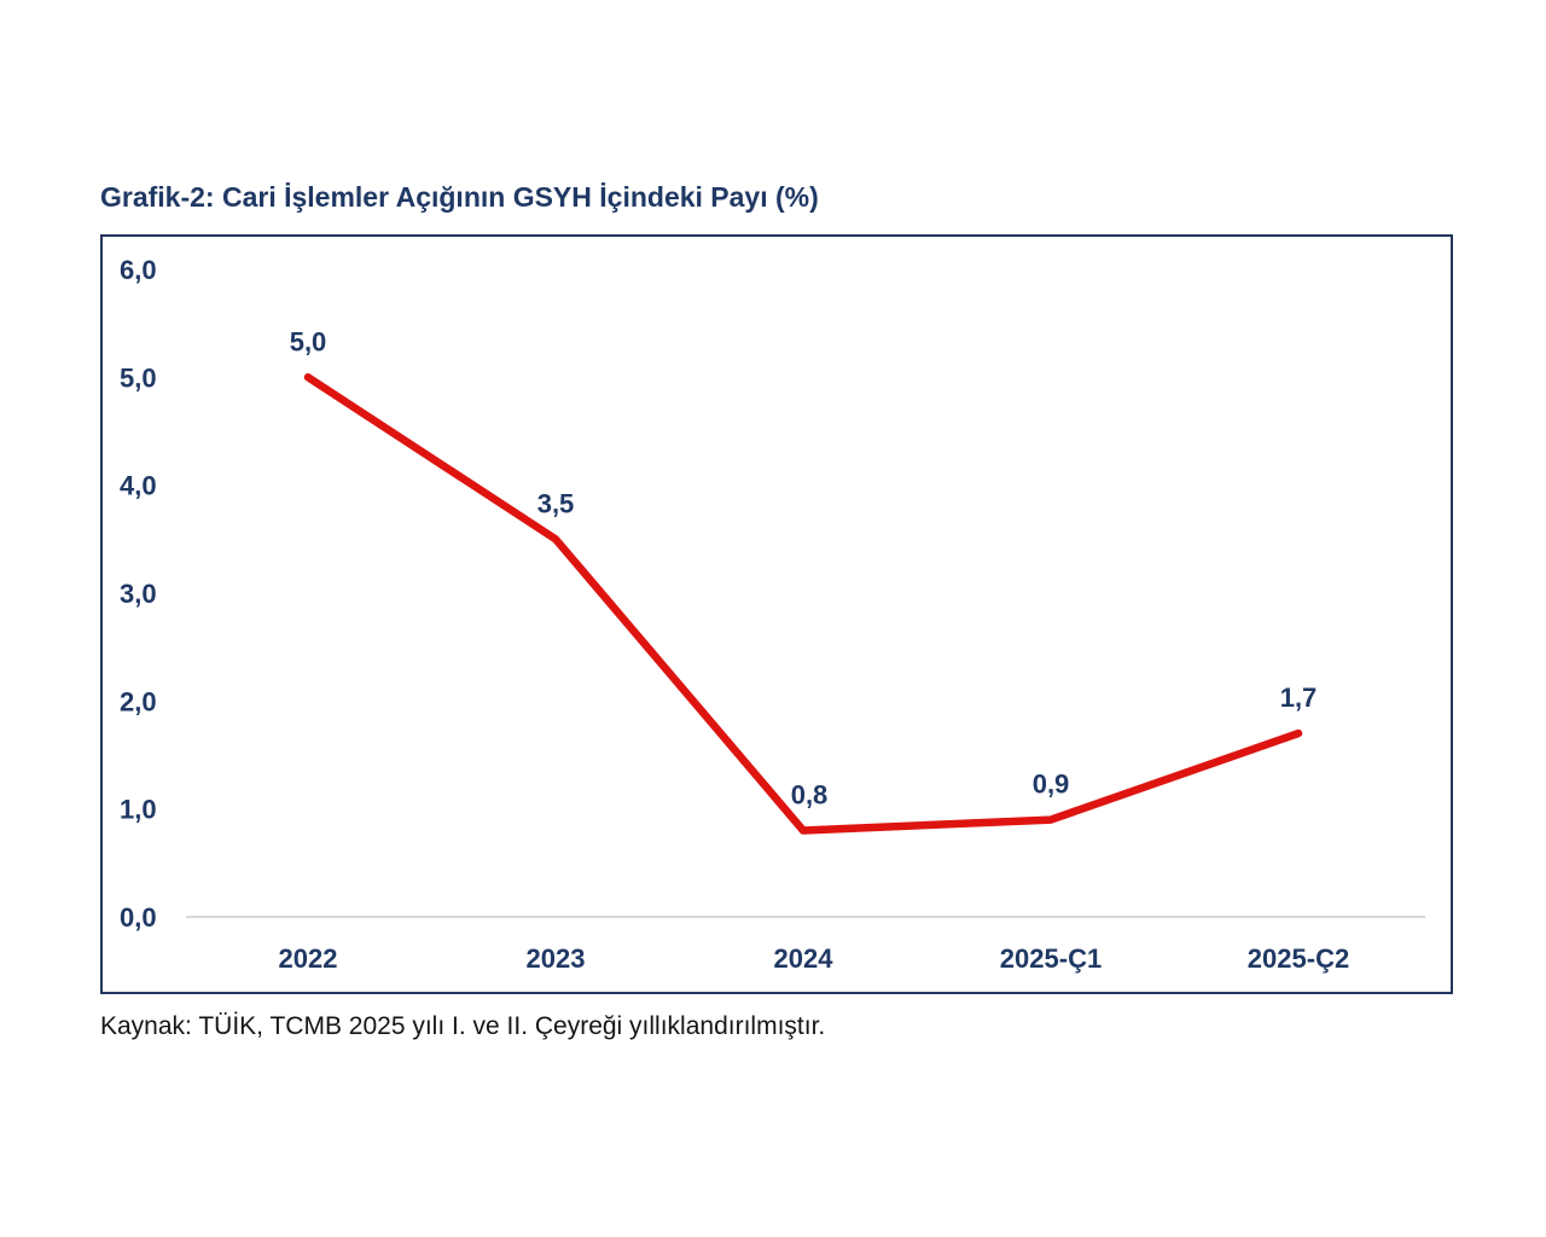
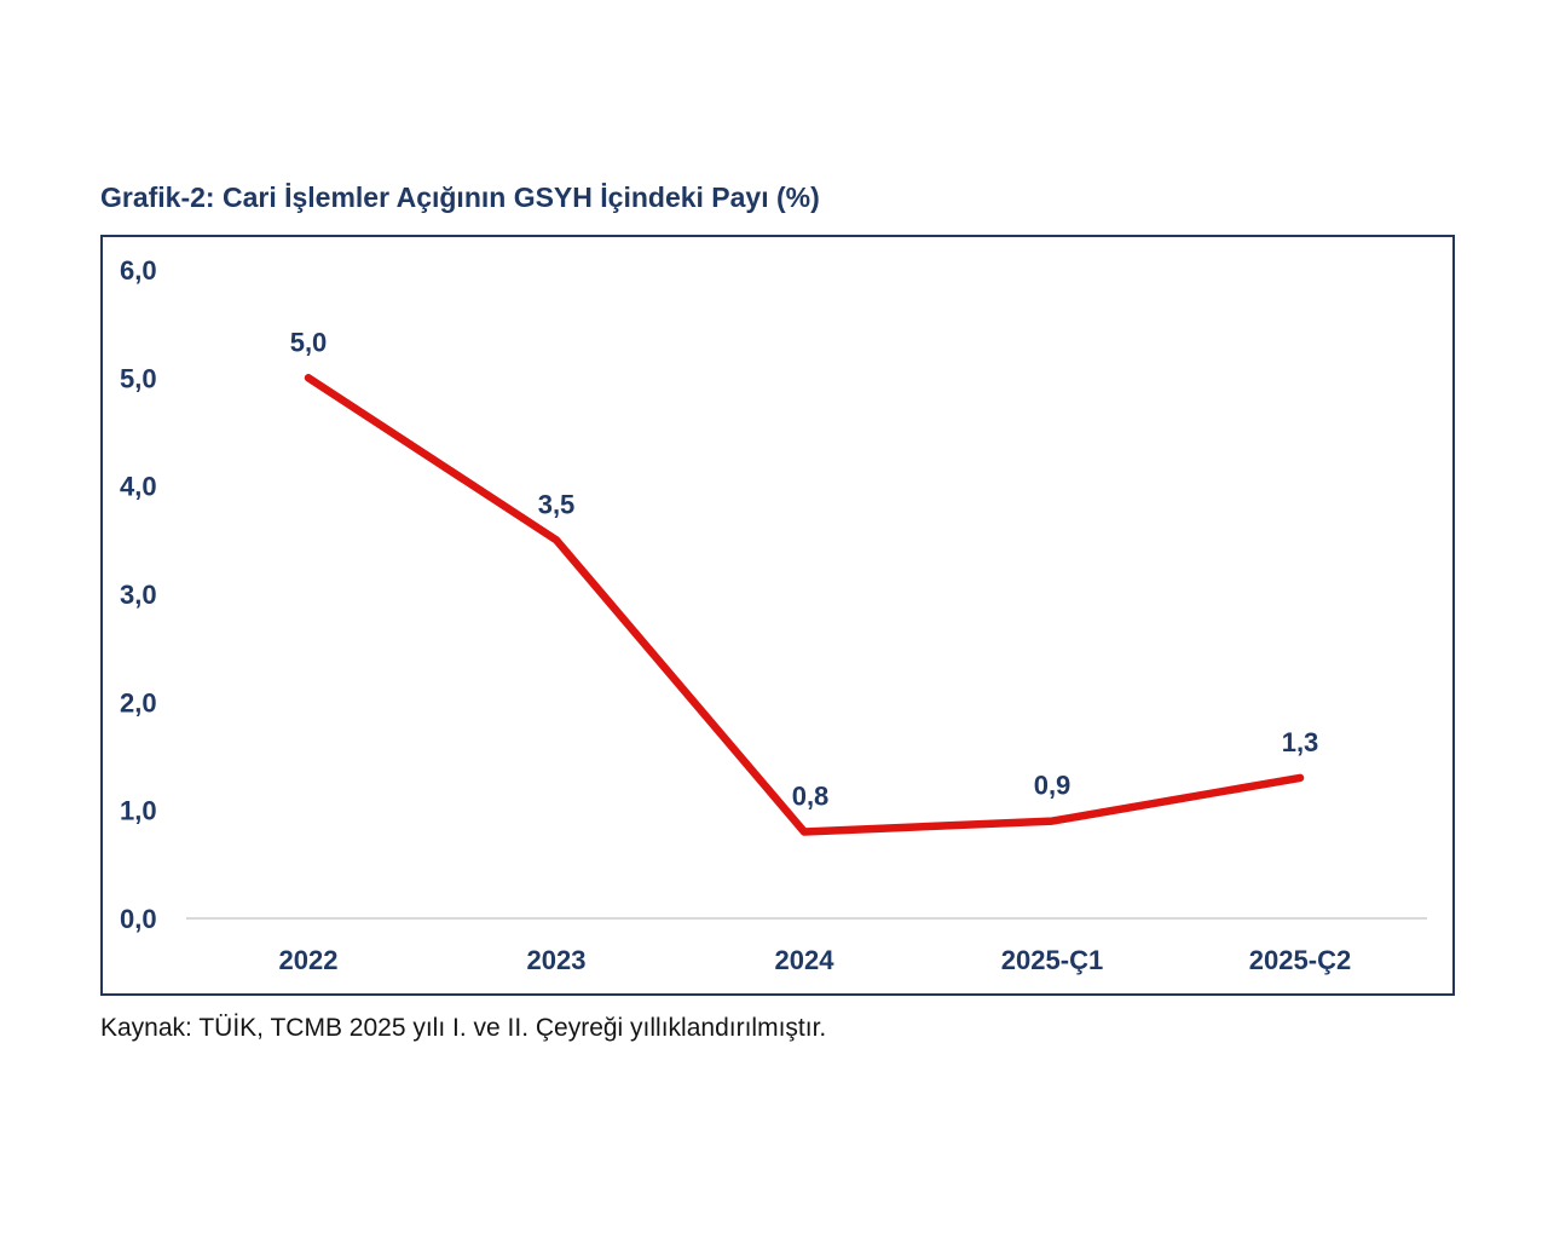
2025-Ç2: 1,7 -> 1,3
